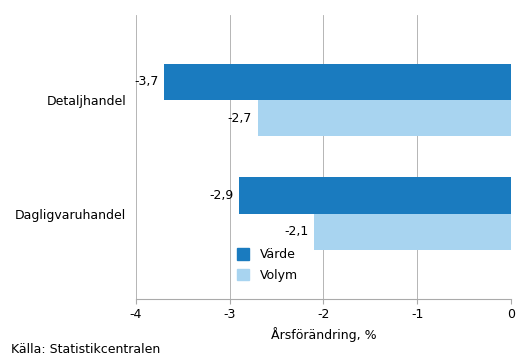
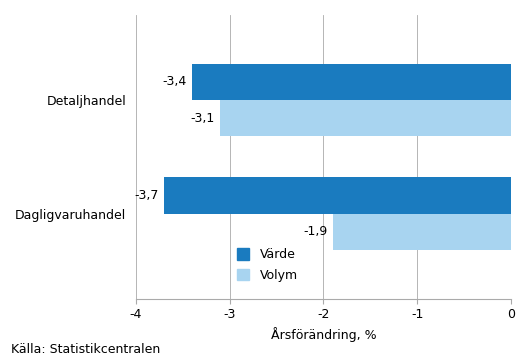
Värde/Detaljhandel: -3,7 -> -3,4
Volym/Detaljhandel: -2,7 -> -3,1
Värde/Dagligvaruhandel: -2,9 -> -3,7
Volym/Dagligvaruhandel: -2,1 -> -1,9
